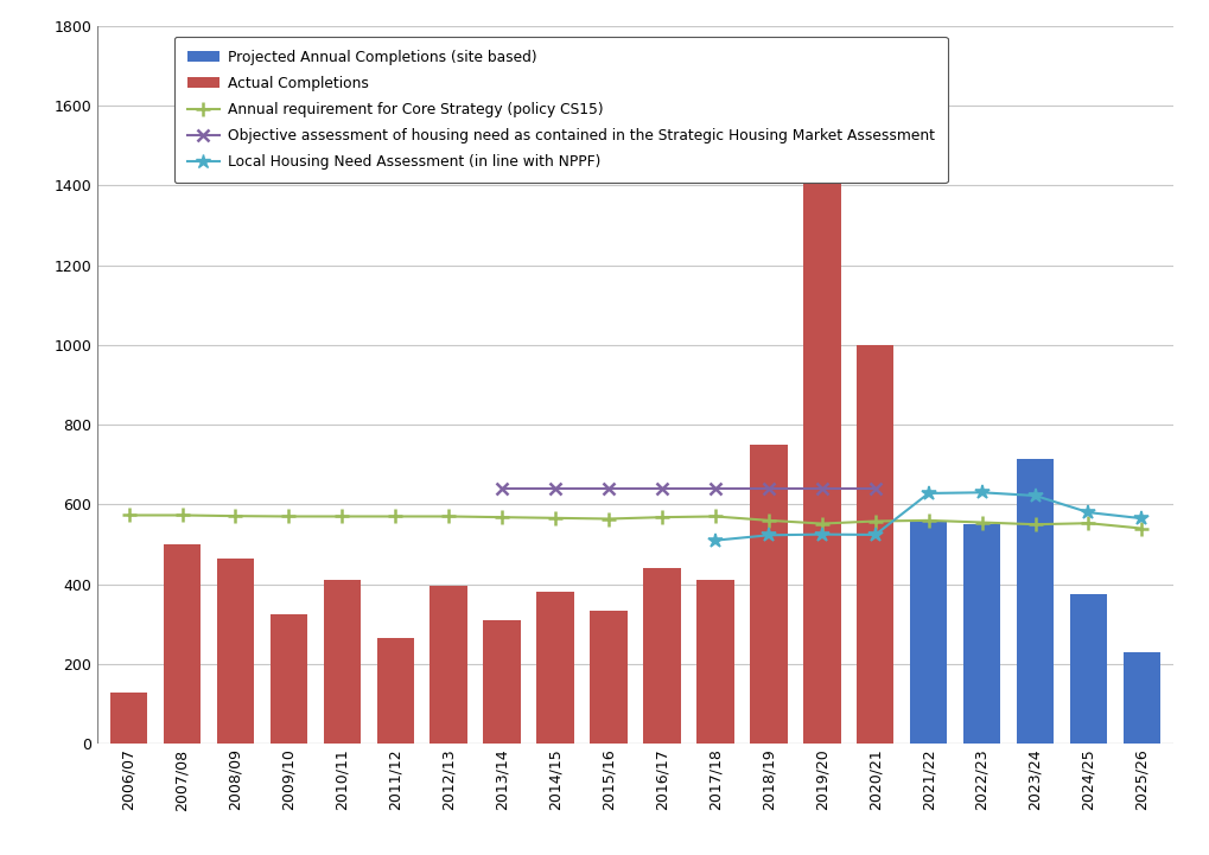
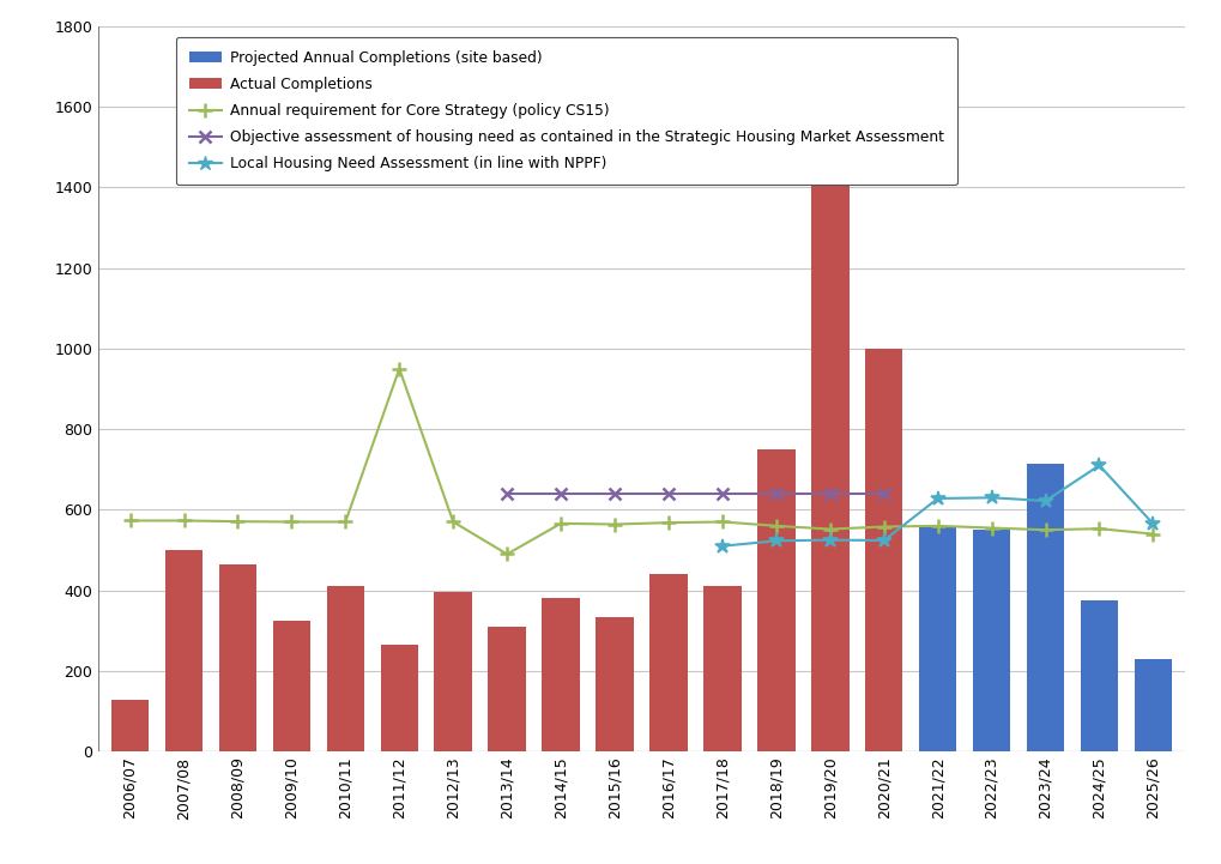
Annual requirement for Core Strategy (policy CS15)/2011/12: 570 -> 950
Annual requirement for Core Strategy (policy CS15)/2013/14: 568 -> 490
Local Housing Need Assessment (in line with NPPF)/2024/25: 580 -> 710
